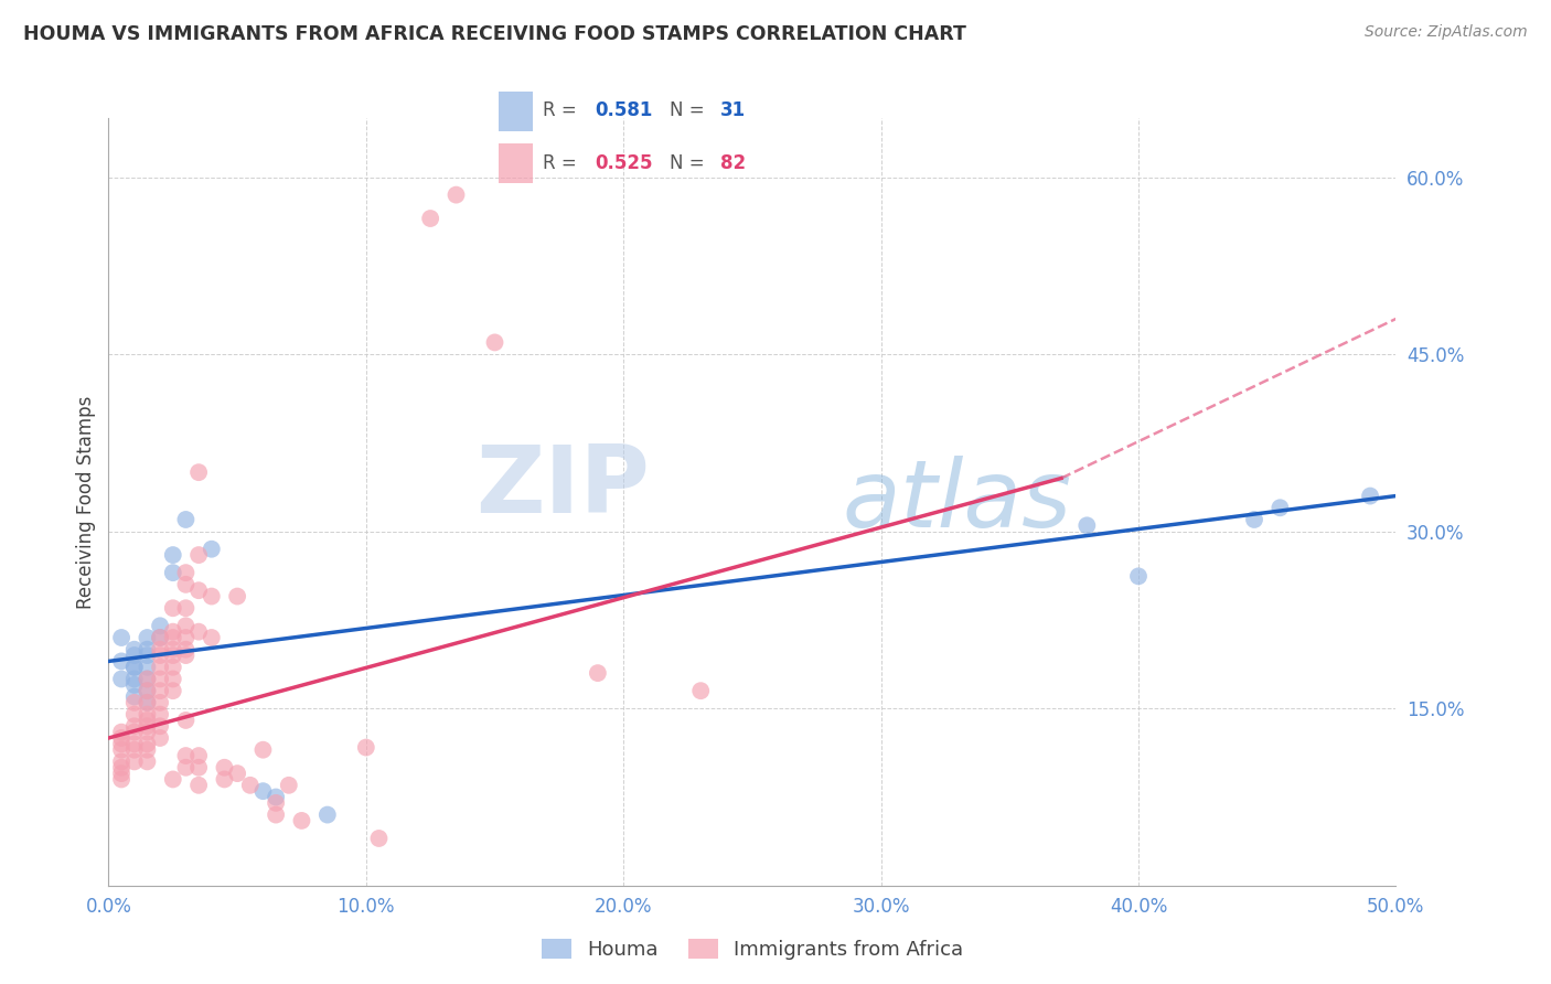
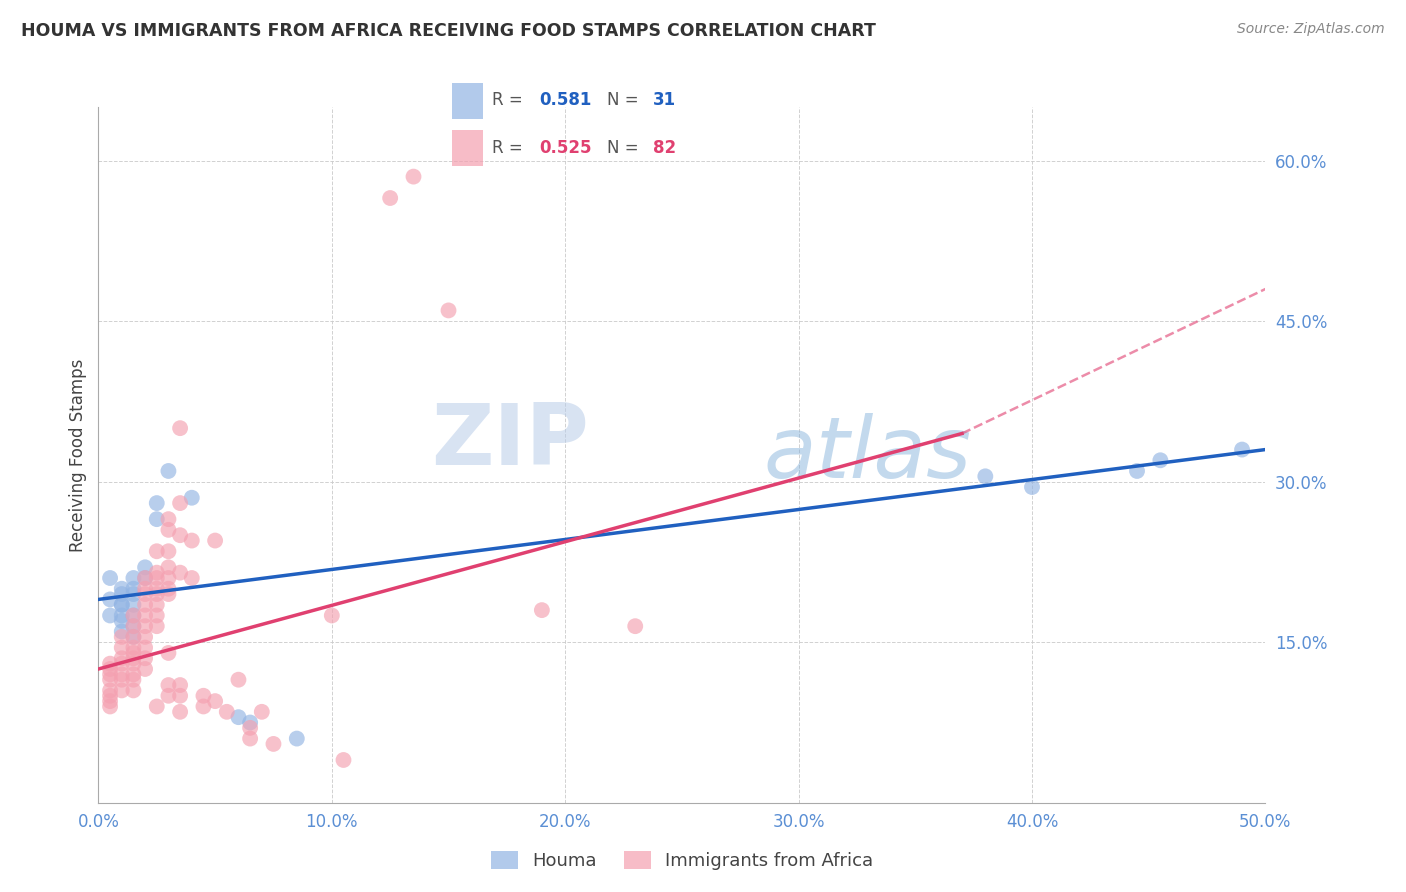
Immigrants from Africa/10.0%: 11.7% -> 17.5%
Houma/40.0%: 26.2% -> 29.5%
